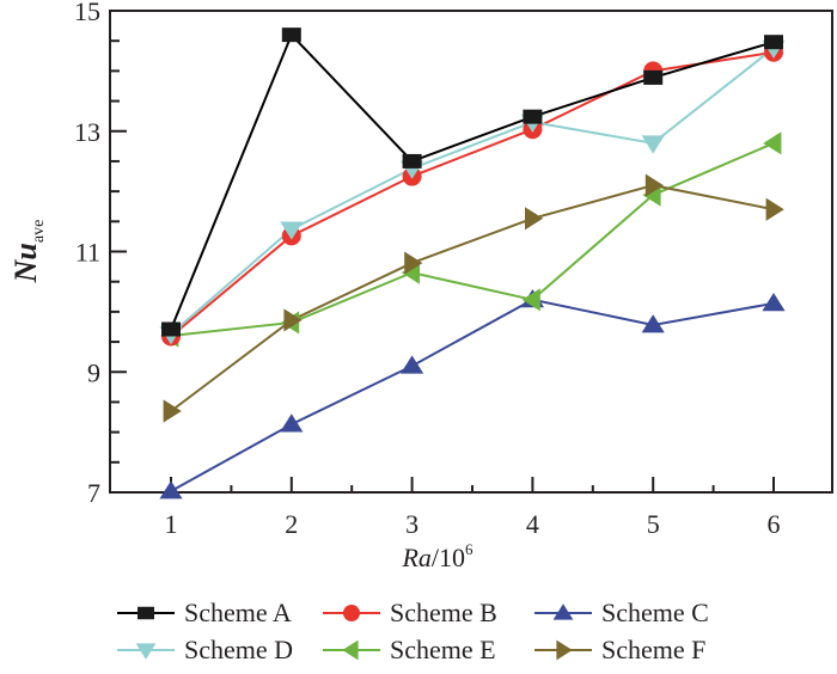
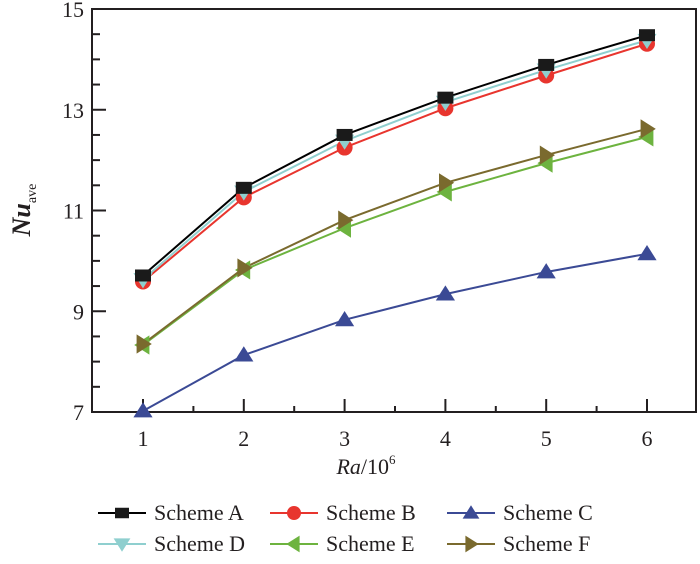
Scheme E/1: 9.6 -> 8.3
Scheme A/2: 14.6 -> 11.4
Scheme C/3: 9.1 -> 8.8
Scheme C/4: 10.2 -> 9.3
Scheme E/4: 10.2 -> 11.4
Scheme B/5: 14.0 -> 13.7
Scheme D/5: 12.8 -> 13.8
Scheme E/6: 12.8 -> 12.5
Scheme F/6: 11.7 -> 12.6
